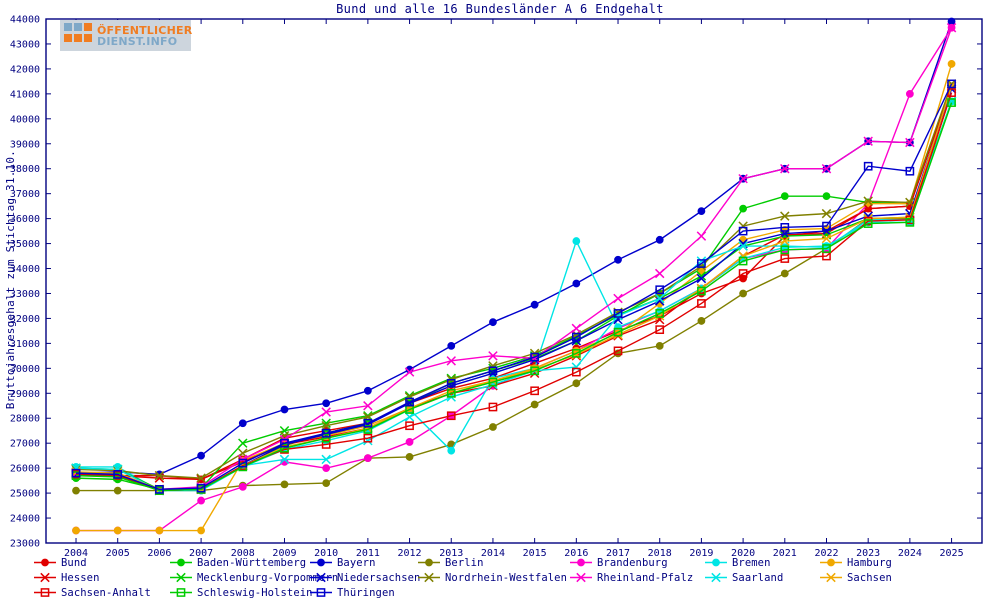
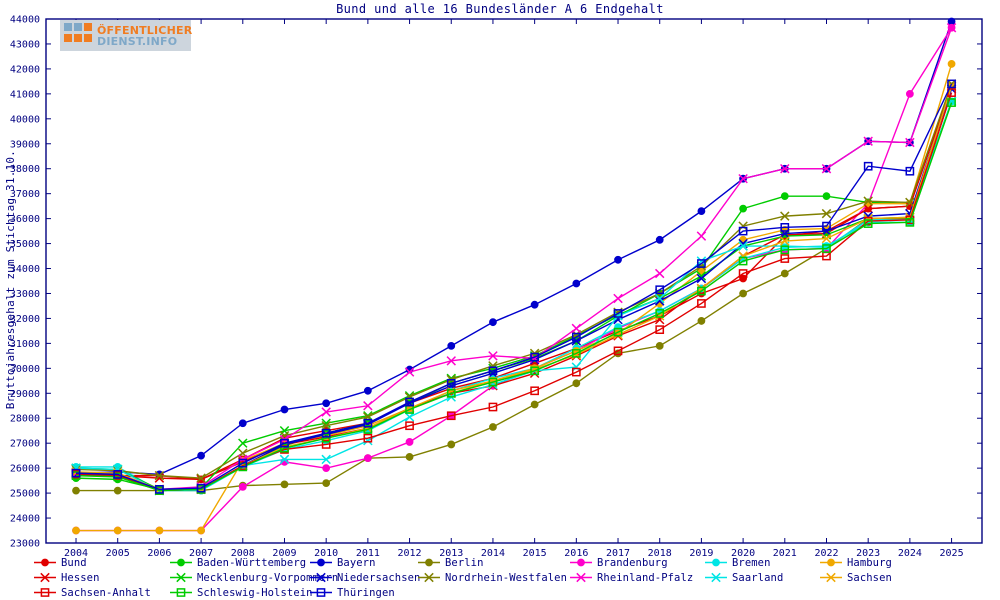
Brandenburg/2007: 24700 -> 23500
Bremen/2013: 26700 -> 29100
Bremen/2016: 35100 -> 30800
